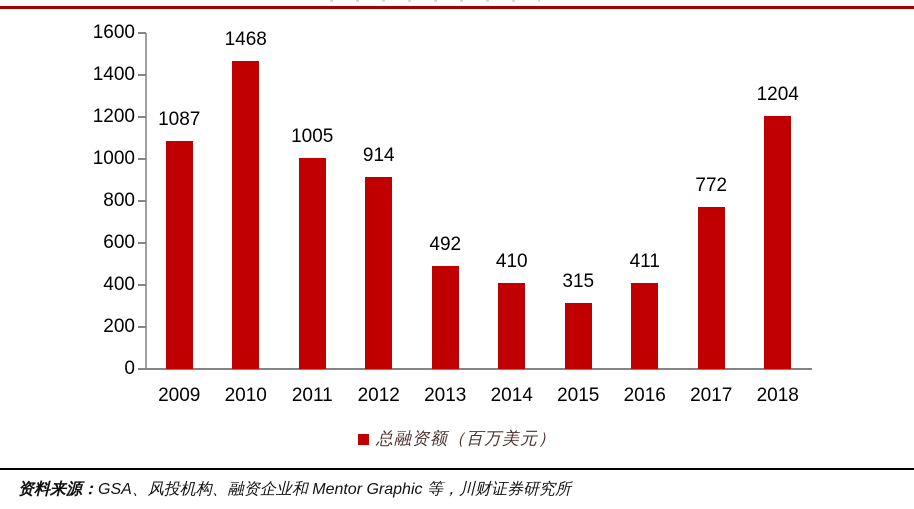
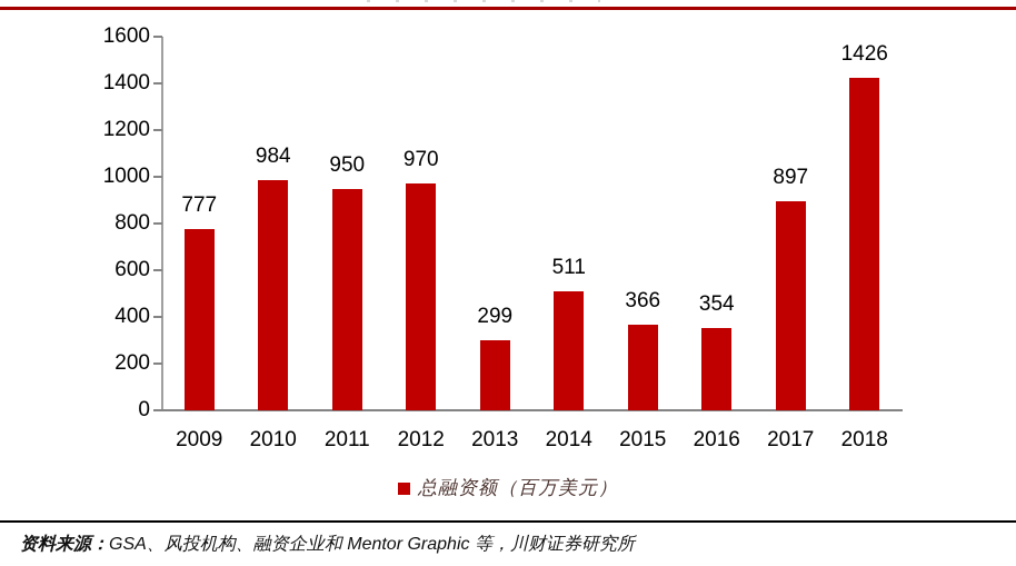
2009: 1087 -> 777
2010: 1468 -> 984
2011: 1005 -> 950
2012: 914 -> 970
2013: 492 -> 299
2014: 410 -> 511
2015: 315 -> 366
2016: 411 -> 354
2017: 772 -> 897
2018: 1204 -> 1426
